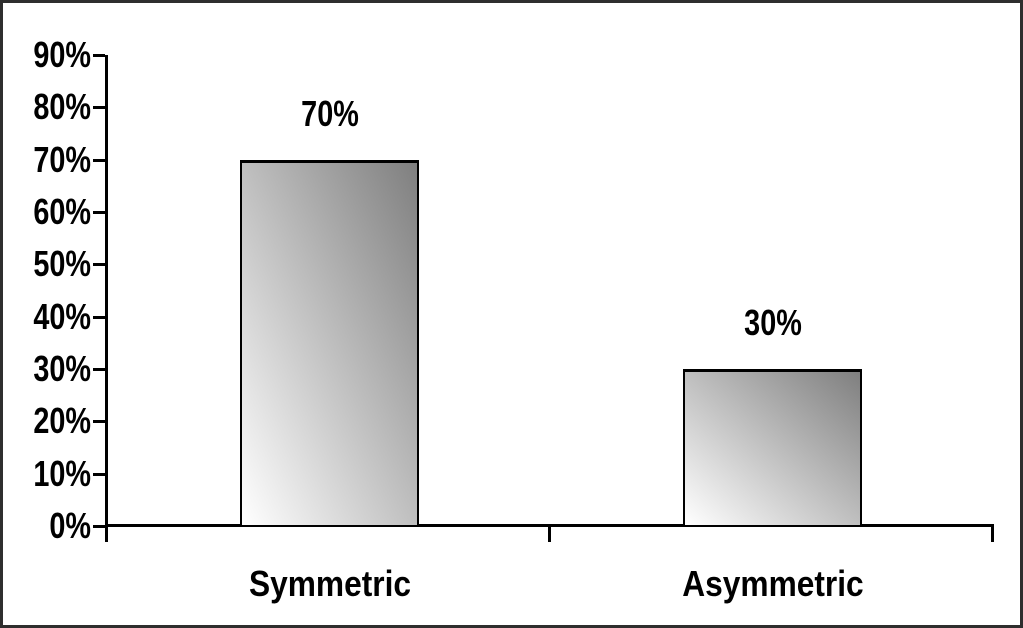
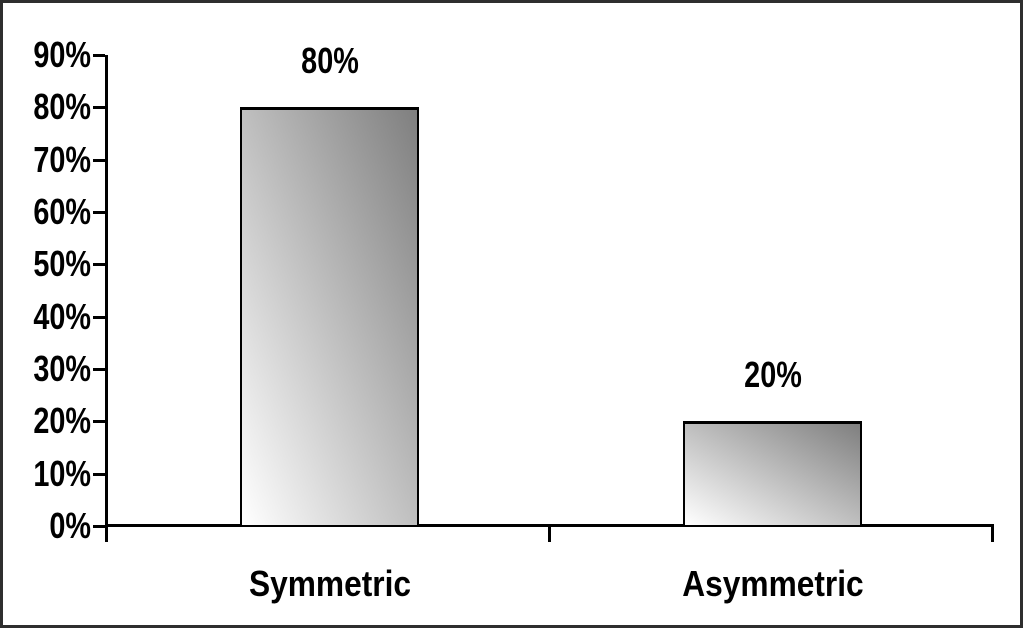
Symmetric: 70% -> 80%
Asymmetric: 30% -> 20%
